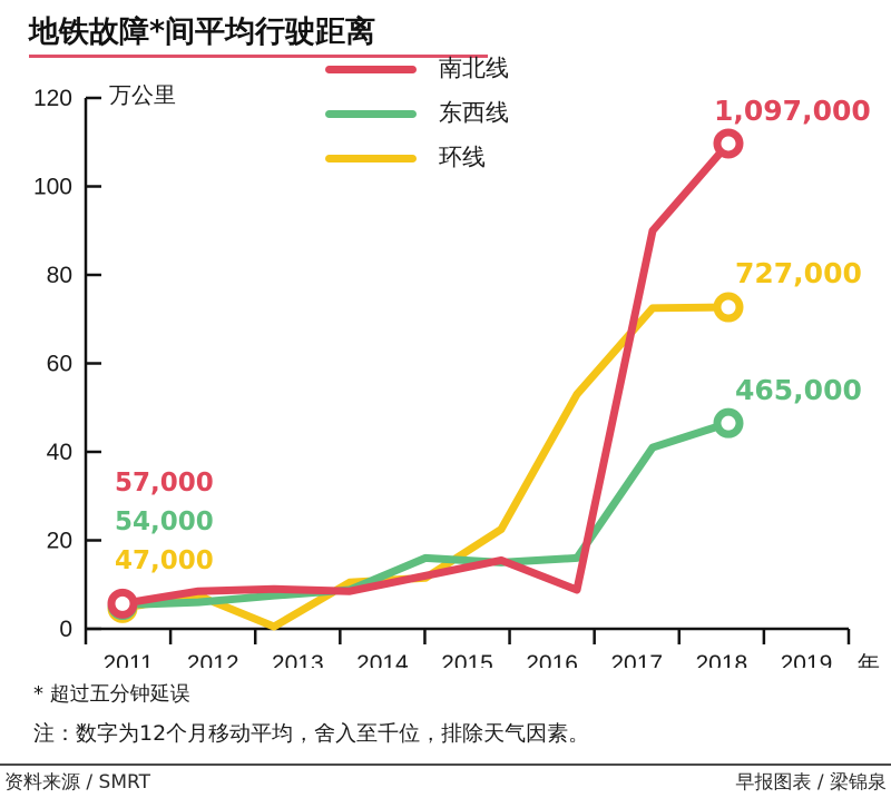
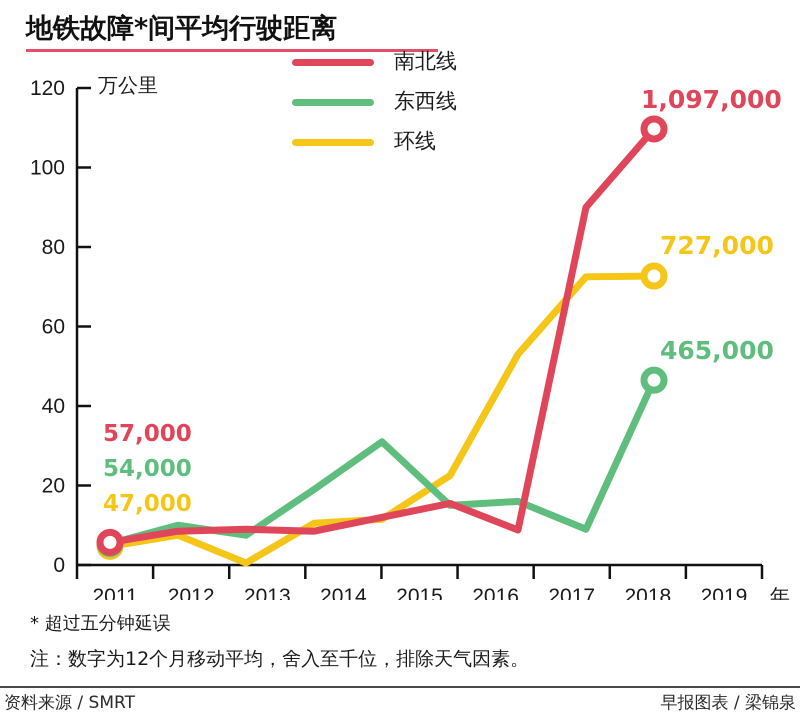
东西线/2012: 6 -> 10
东西线/2014: 9 -> 19
东西线/2015: 16 -> 31
东西线/2018: 41 -> 9
